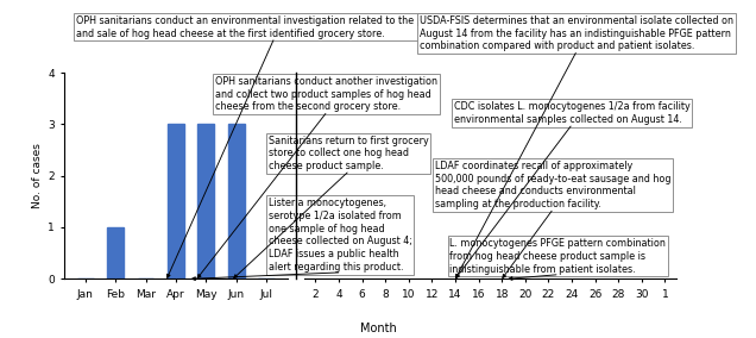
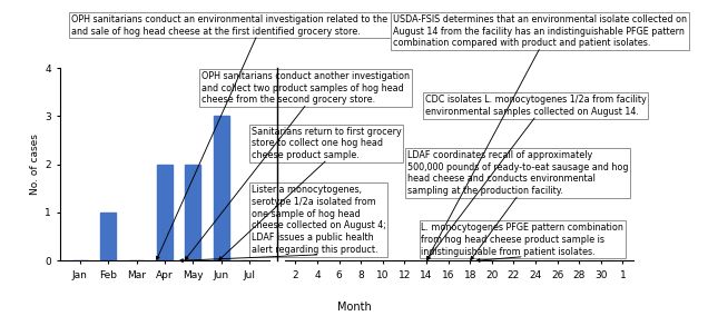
Apr: 3 -> 2
May: 3 -> 2
